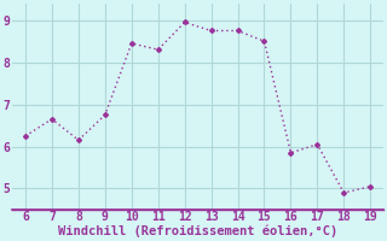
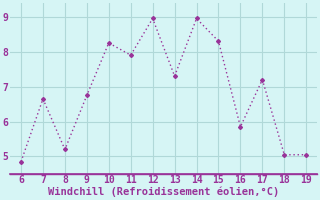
6: 6.25 -> 4.85
8: 6.15 -> 5.20
10: 8.45 -> 8.25
11: 8.30 -> 7.90
13: 8.75 -> 7.30
14: 8.75 -> 8.95
15: 8.50 -> 8.30
17: 6.05 -> 7.20
18: 4.90 -> 5.05
